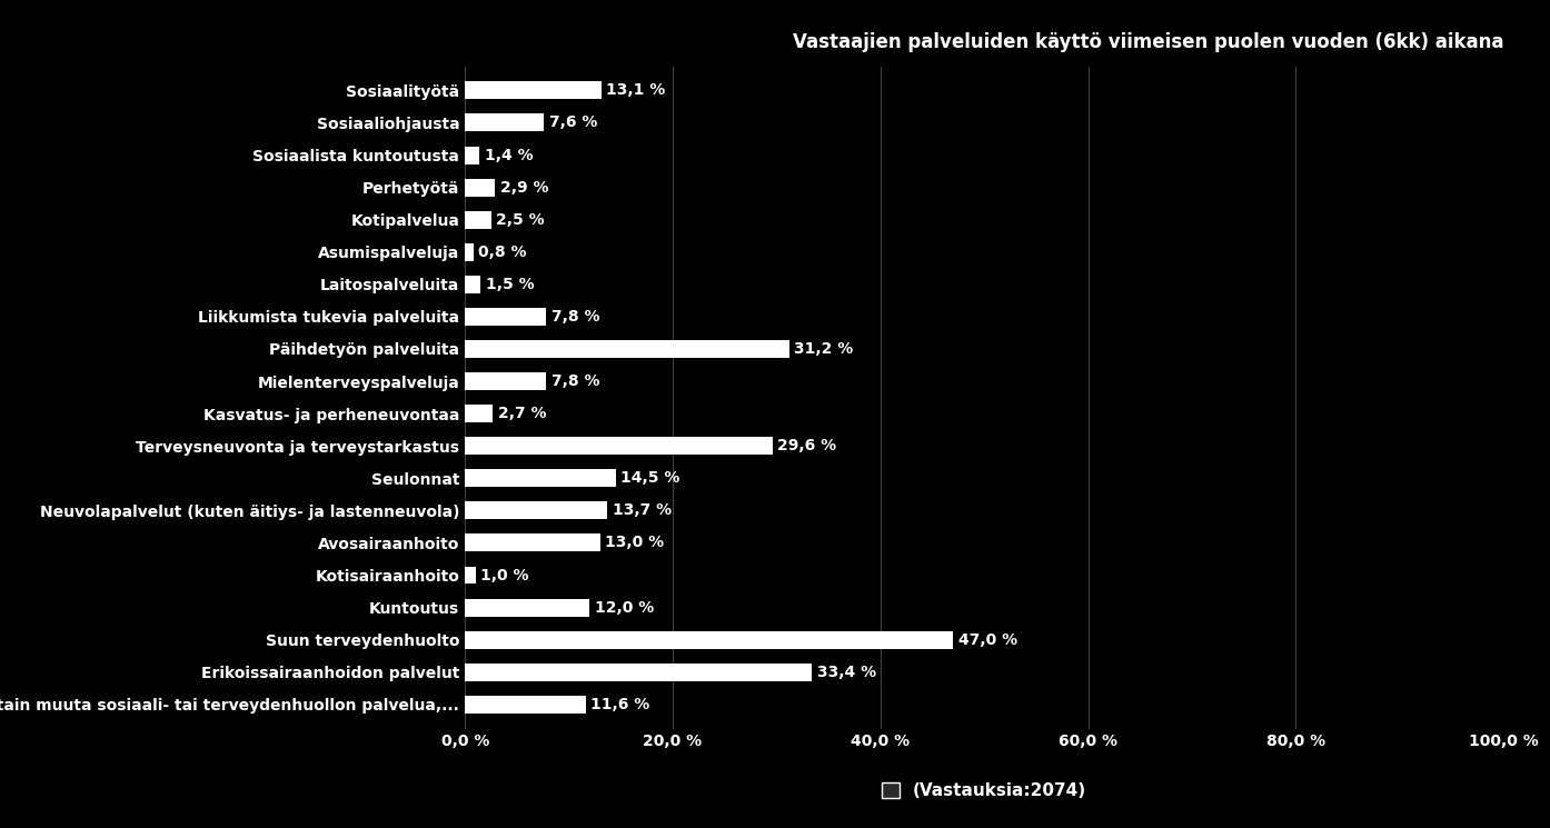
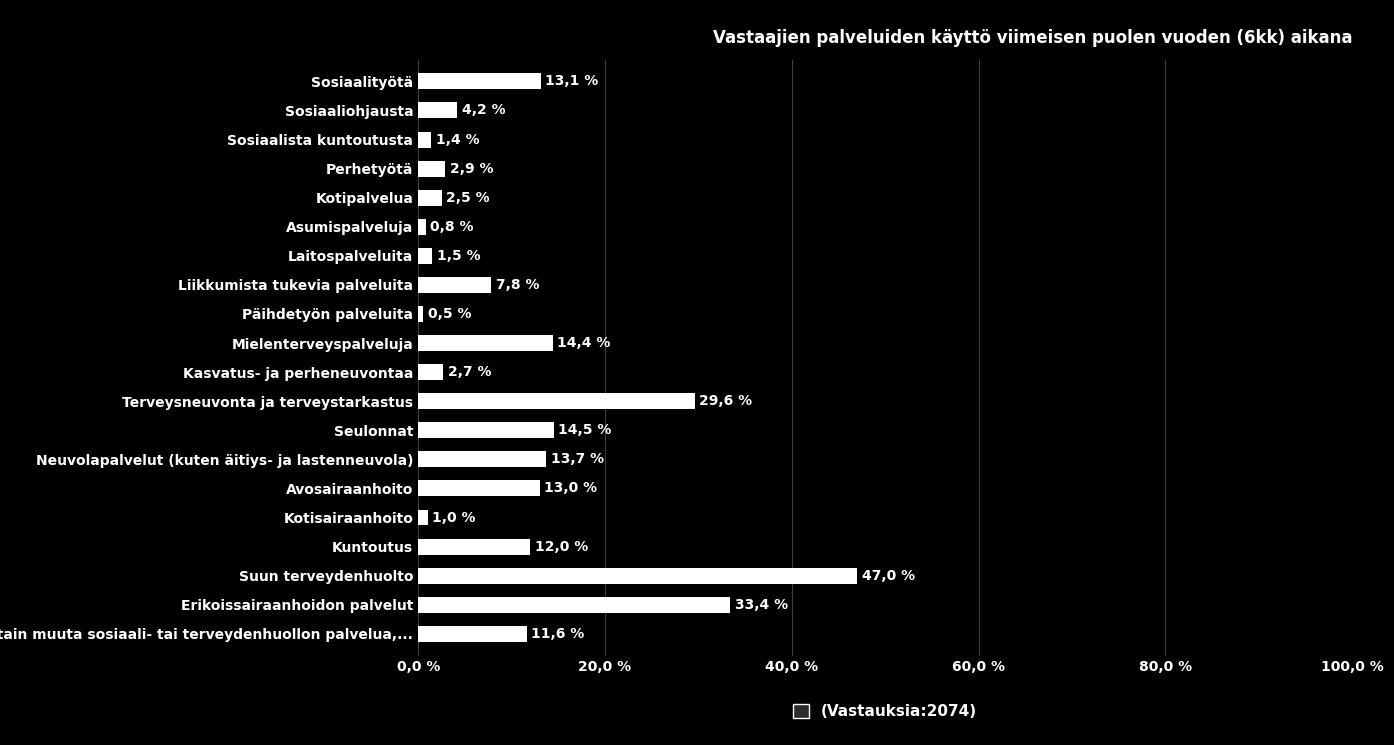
Sosiaaliohjausta: 7,6 -> 4,2
Päihdetyön palveluita: 31,2 -> 0,5
Mielenterveyspalveluja: 7,8 -> 14,4
